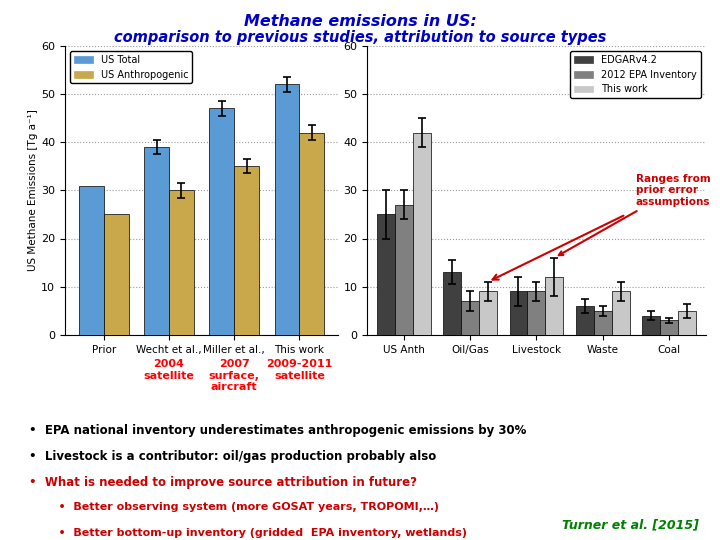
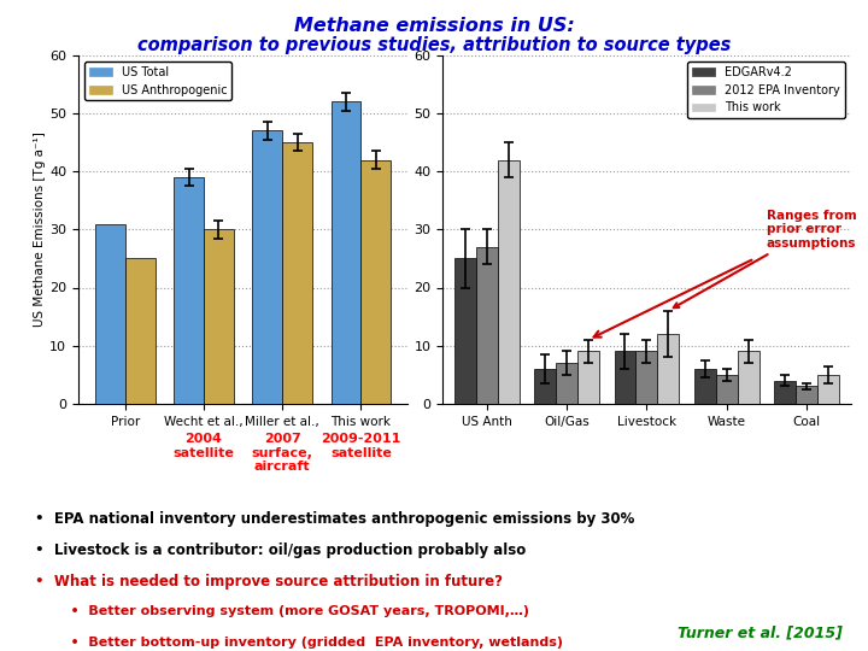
US Anthropogenic/Miller et al.,: 35 -> 45
EDGARv4.2/Oil/Gas: 13 -> 6
